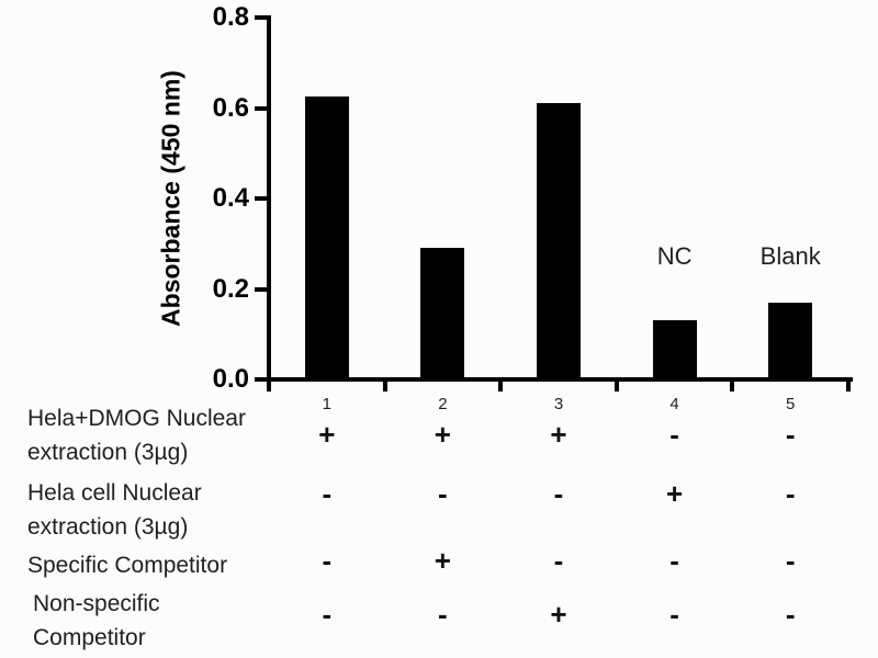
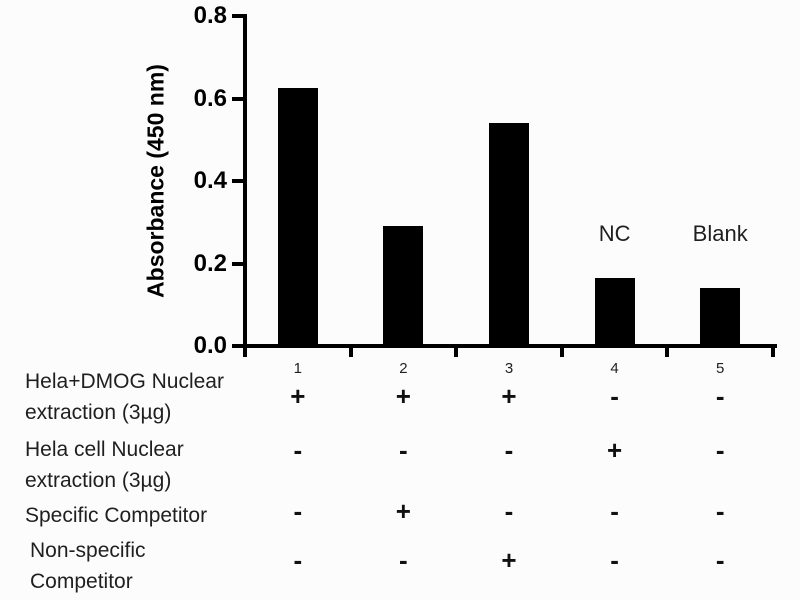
3: 0.61 -> 0.54
4: 0.13 -> 0.17
5: 0.17 -> 0.14
